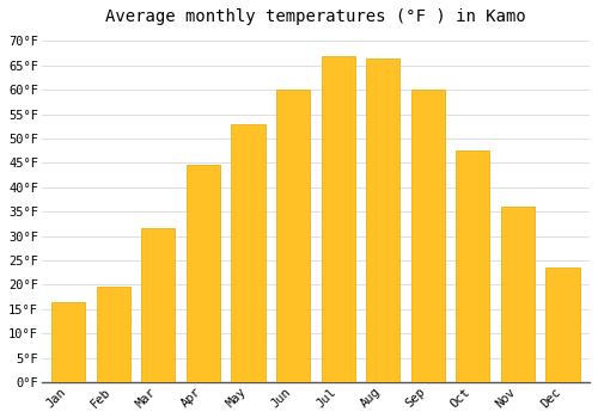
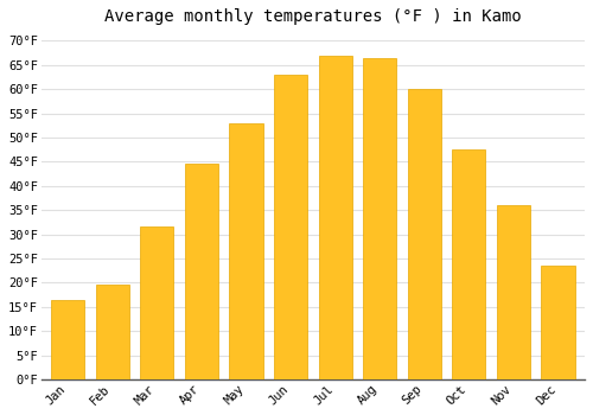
Jun: 60.0°F -> 63.0°F
